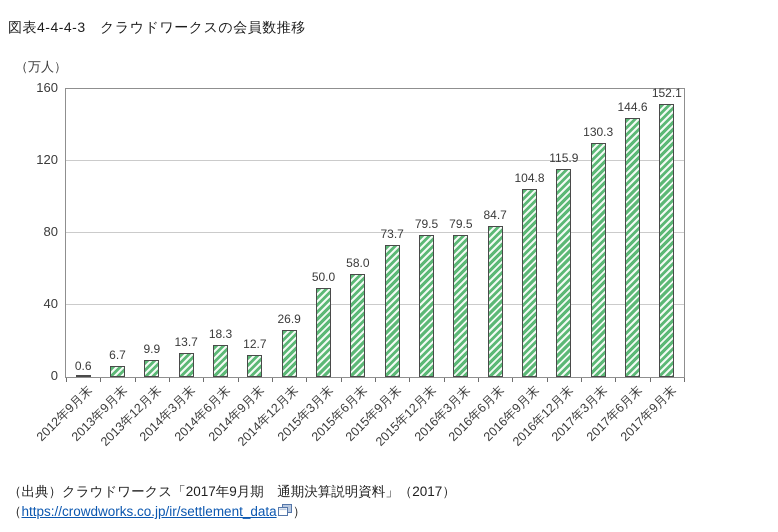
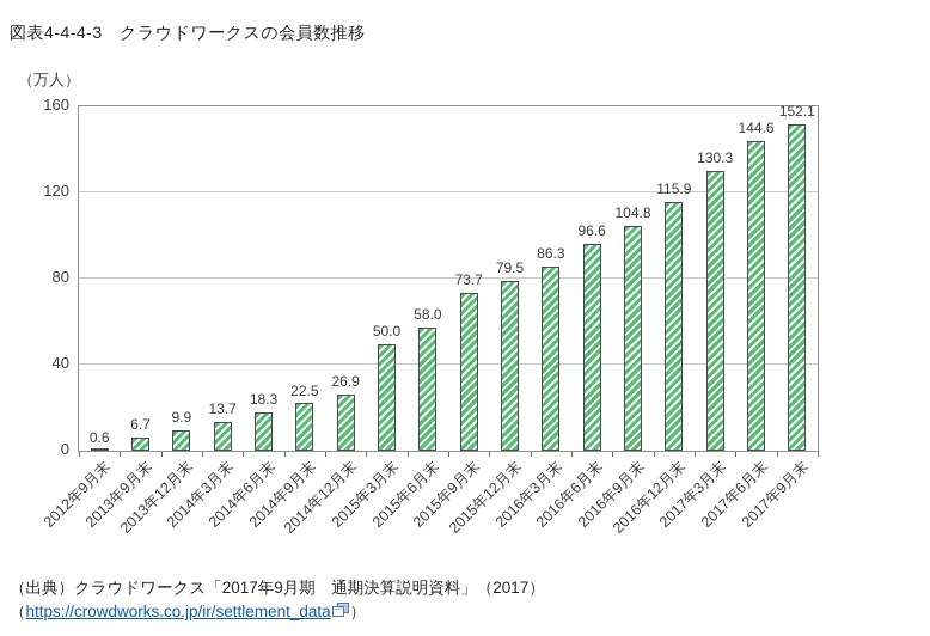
2014年9月末: 12.7 -> 22.5
2016年3月末: 79.5 -> 86.3
2016年6月末: 84.7 -> 96.6
